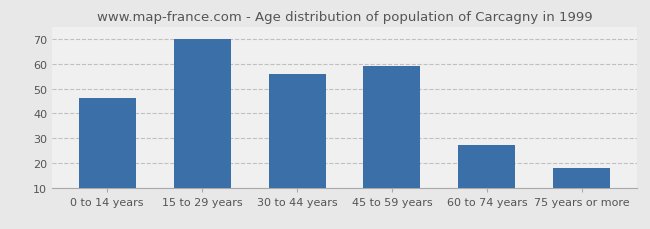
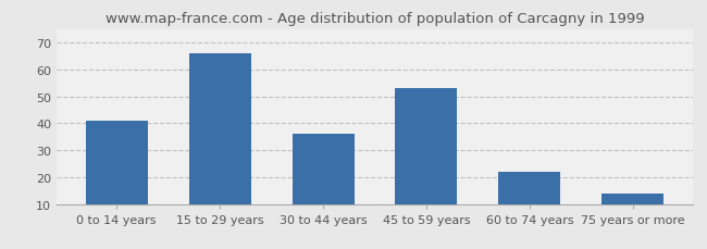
0 to 14 years: 46 -> 41
15 to 29 years: 70 -> 66
30 to 44 years: 56 -> 36
45 to 59 years: 59 -> 53
60 to 74 years: 27 -> 22
75 years or more: 18 -> 14
